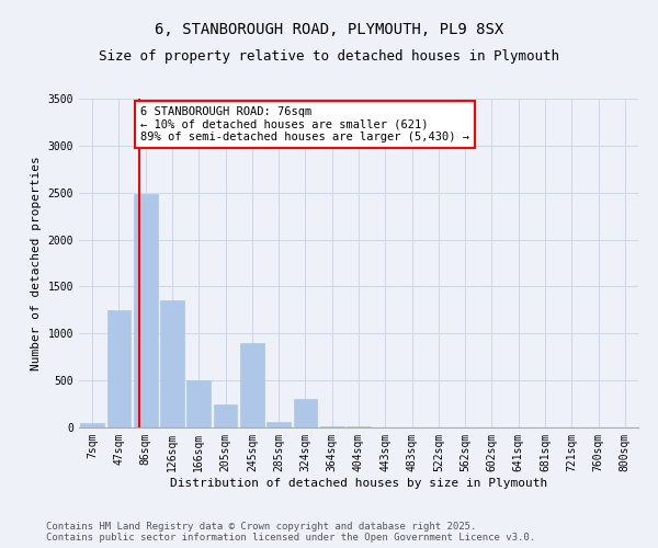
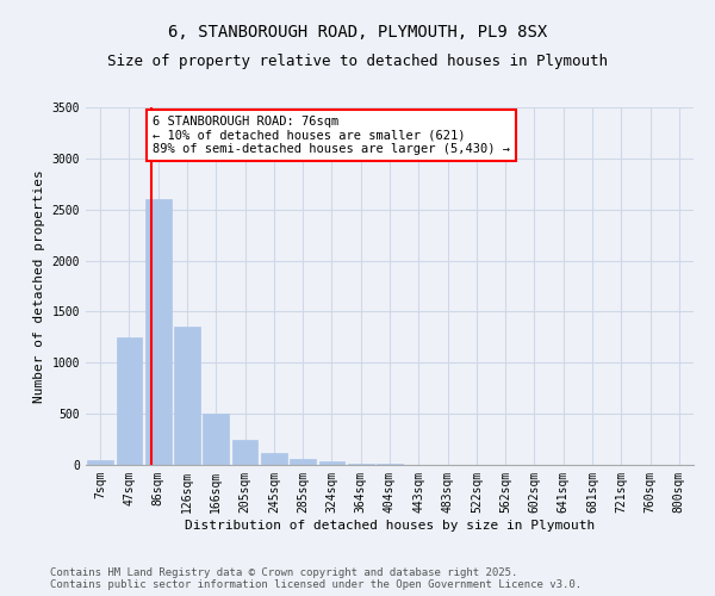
86sqm: 2480 -> 2600
245sqm: 900 -> 120
324sqm: 300 -> 40
